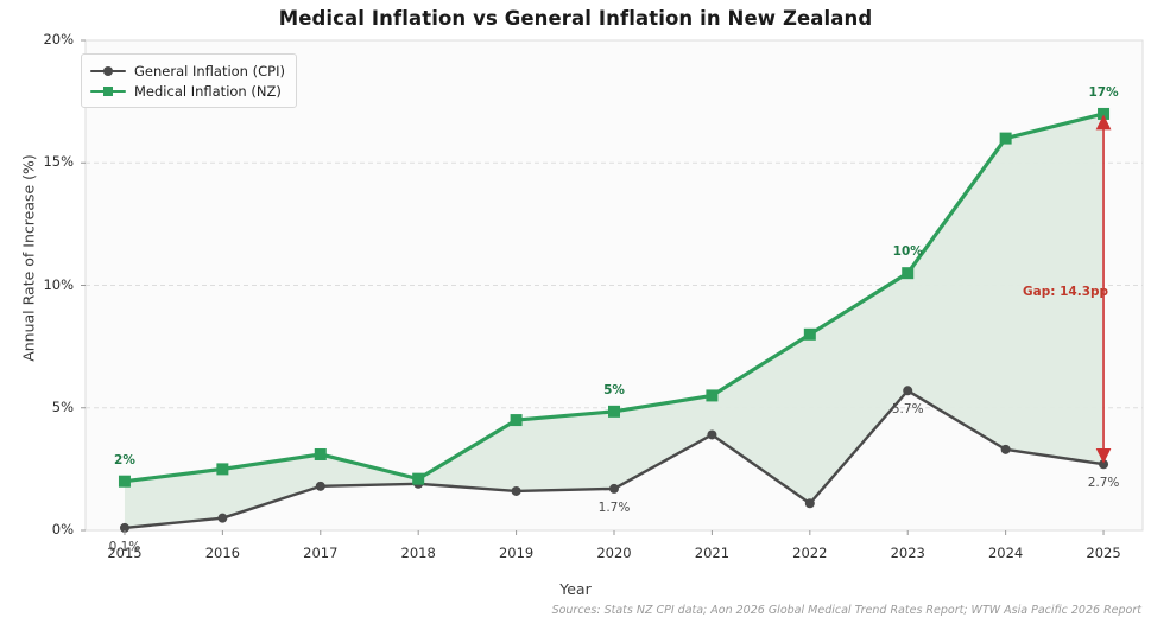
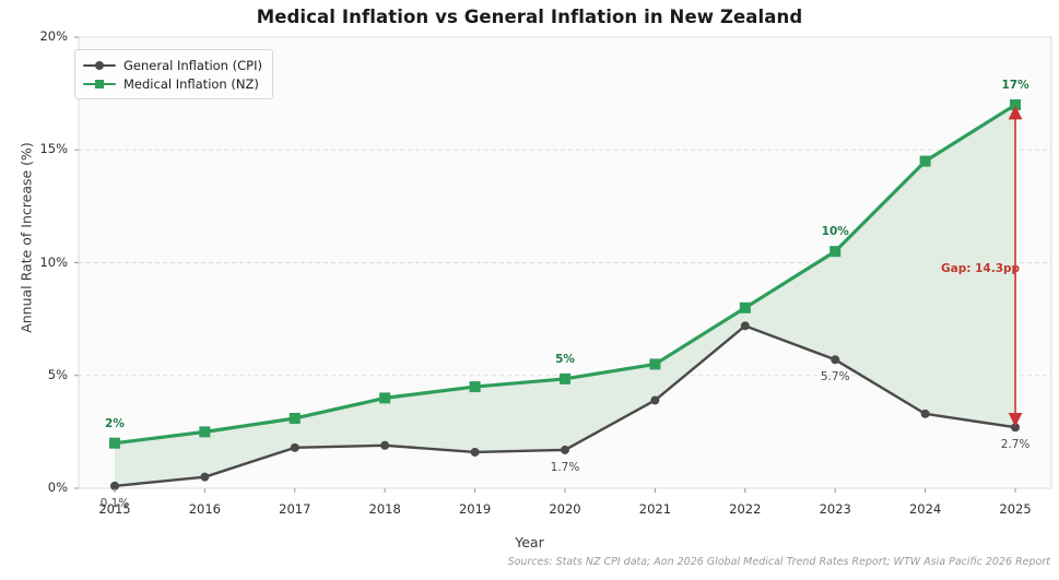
Medical Inflation (NZ)/2018: 2.1% -> 4.0%
General Inflation (CPI)/2022: 1.1% -> 7.2%
Medical Inflation (NZ)/2024: 16.0% -> 14.5%
